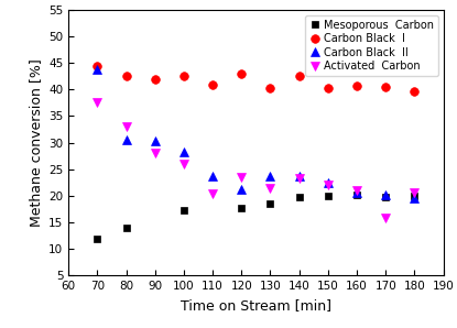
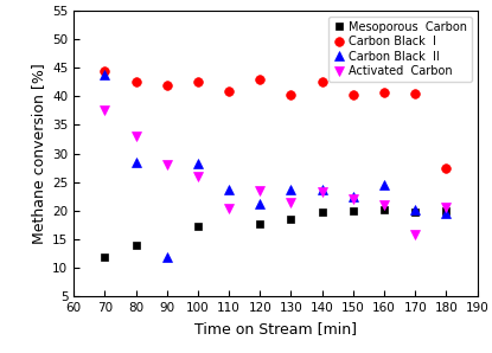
Carbon Black II/80: 30.5 -> 28.5
Carbon Black II/90: 30.3 -> 12.0
Carbon Black II/160: 20.5 -> 24.5
Carbon Black I/180: 39.7 -> 27.5
